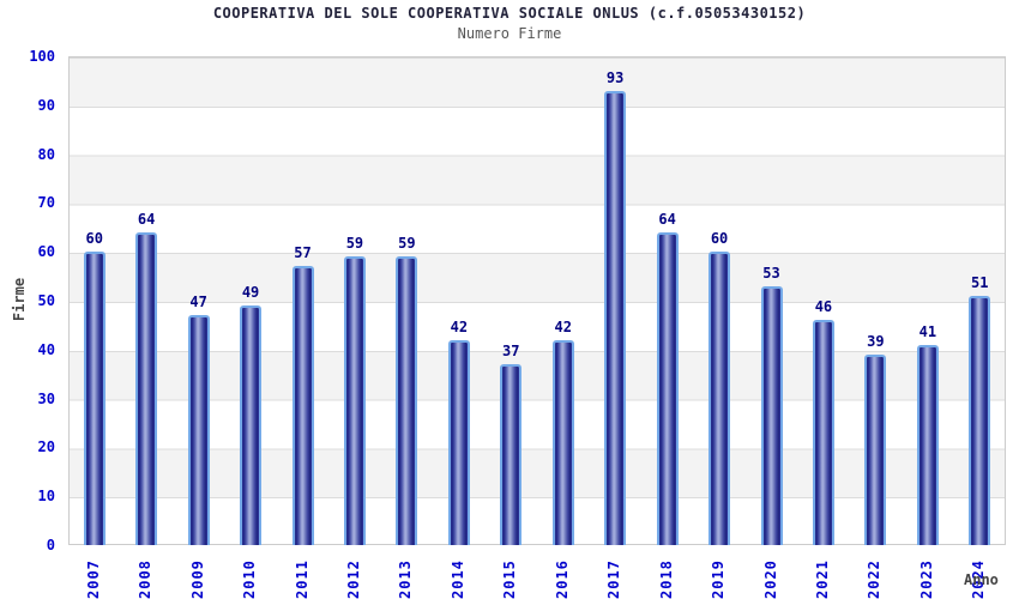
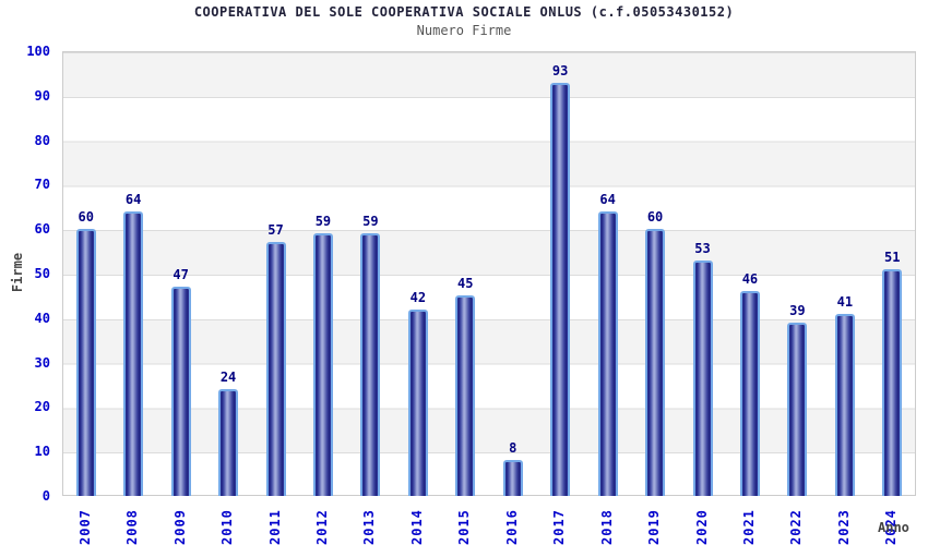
2010: 49 -> 24
2015: 37 -> 45
2016: 42 -> 8
